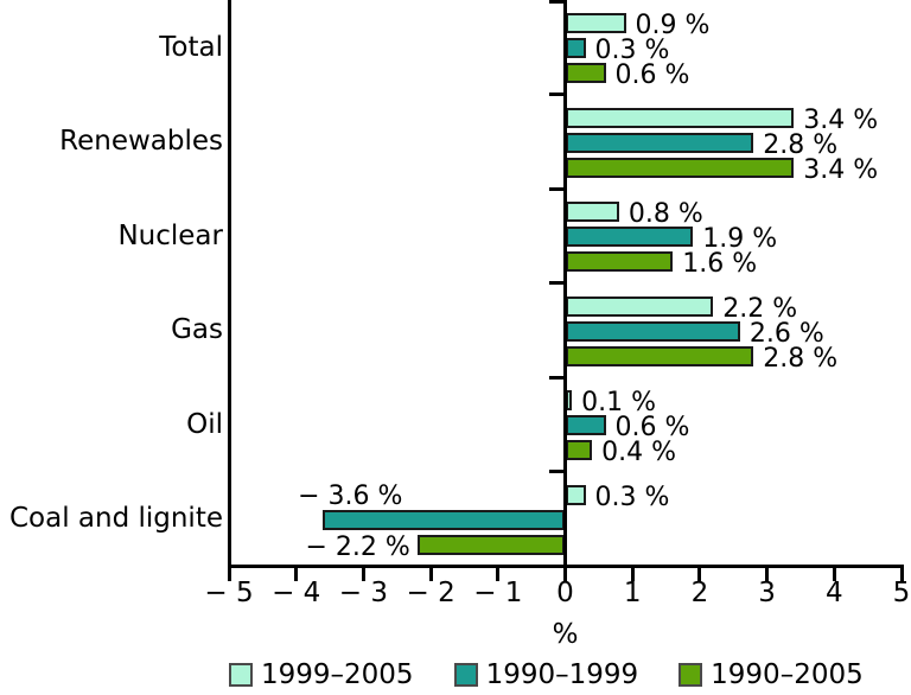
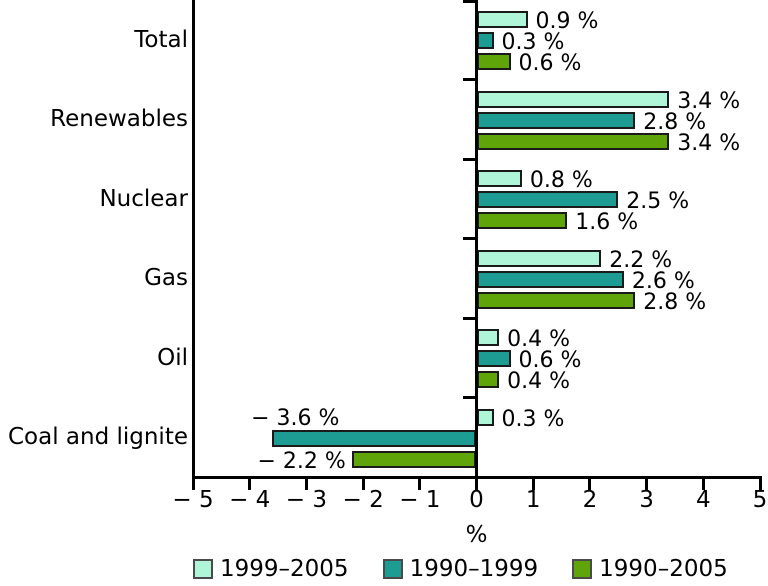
1990–1999/Nuclear: 1.9 -> 2.5
1999–2005/Oil: 0.1 -> 0.4
